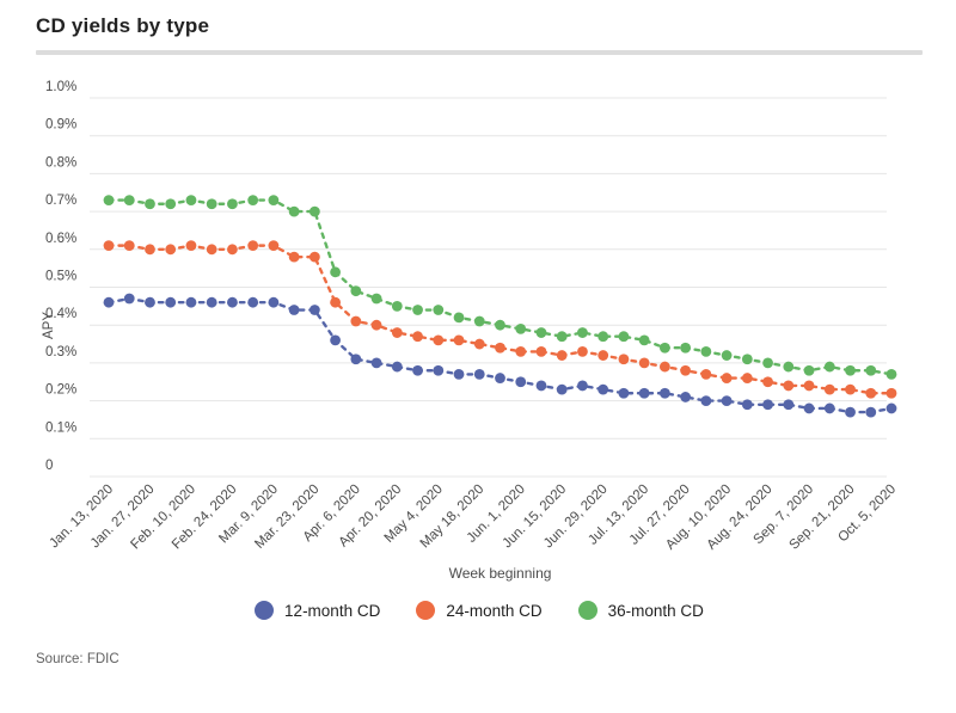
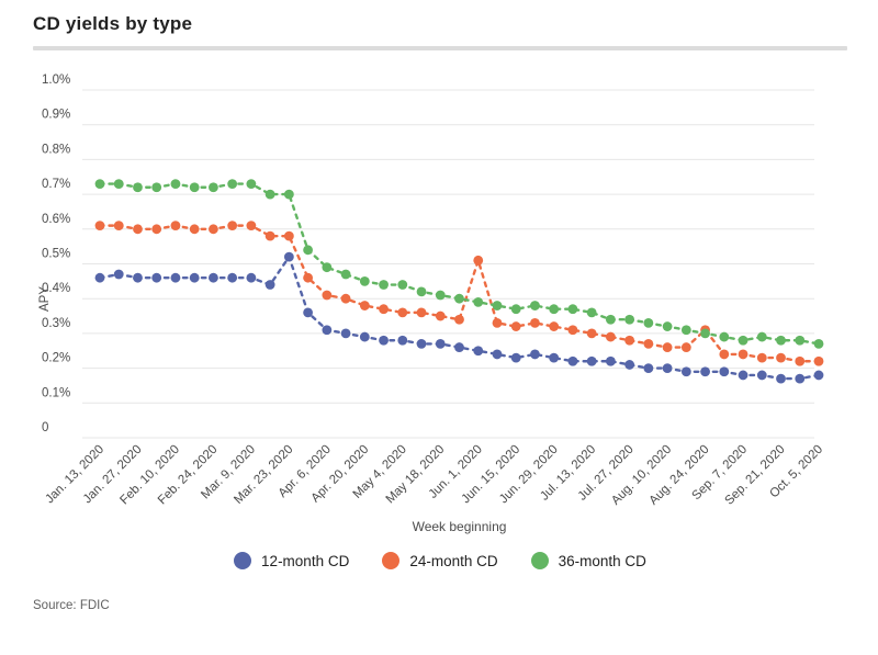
12-month CD/Mar. 23, 2020: 0.44% -> 0.52%
24-month CD/Jun. 1, 2020: 0.33% -> 0.51%
24-month CD/Aug. 24, 2020: 0.25% -> 0.31%
